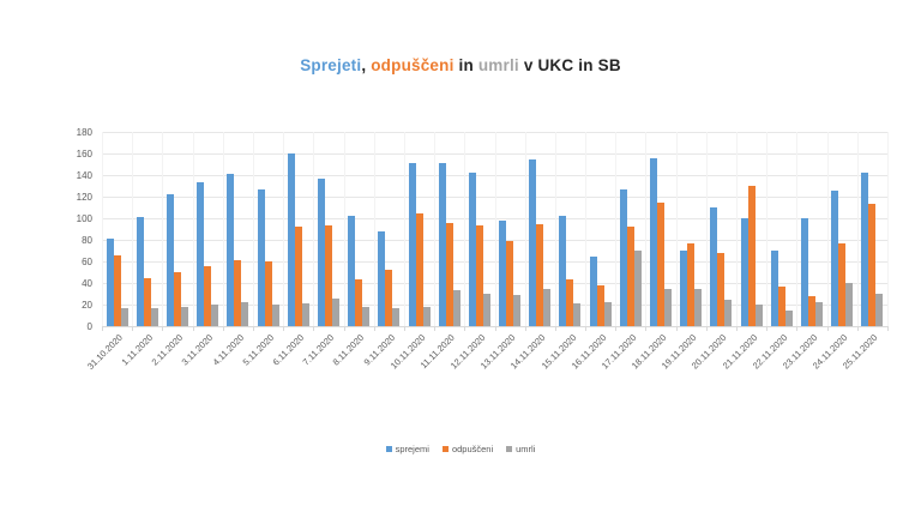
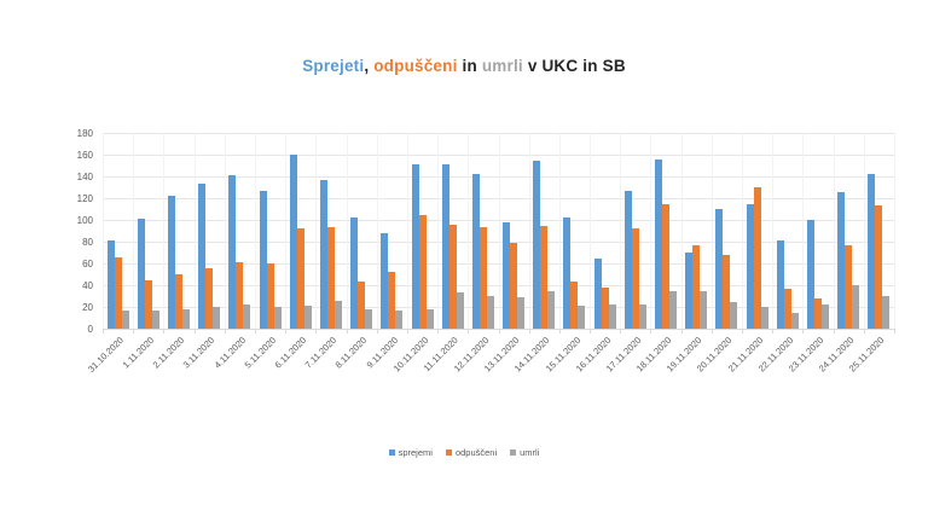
umrli/17.11.2020: 70 -> 20
sprejemi/21.11.2020: 100 -> 110
sprejemi/22.11.2020: 70 -> 80
